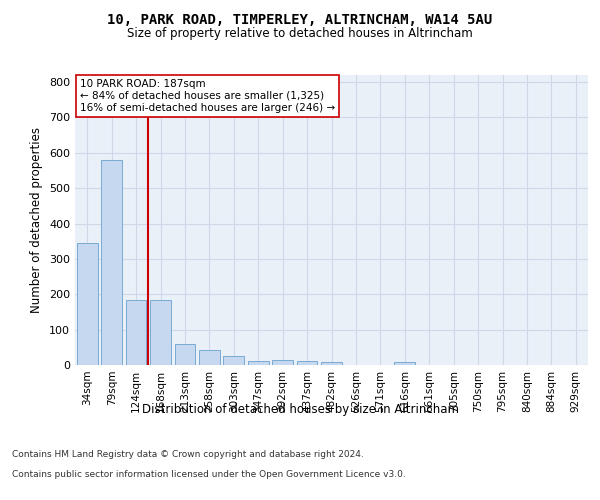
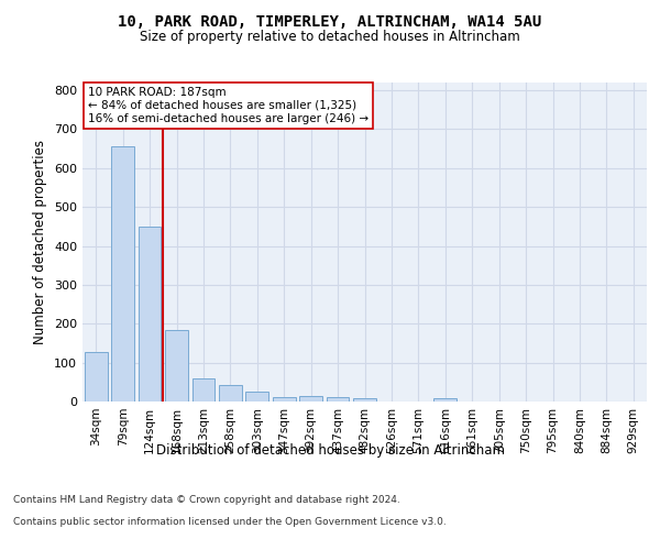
34sqm: 345 -> 128
79sqm: 580 -> 655
124sqm: 185 -> 450
